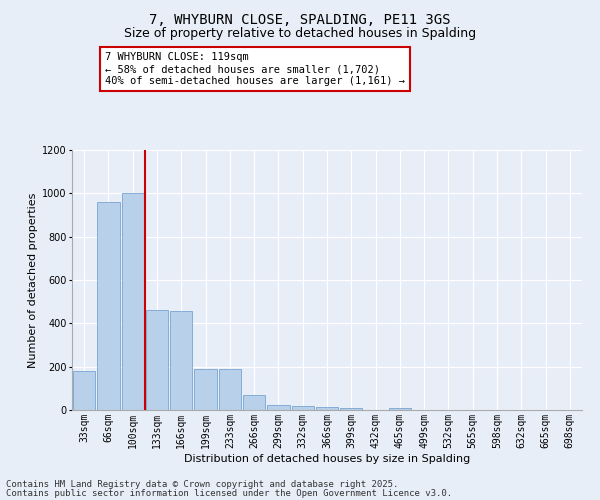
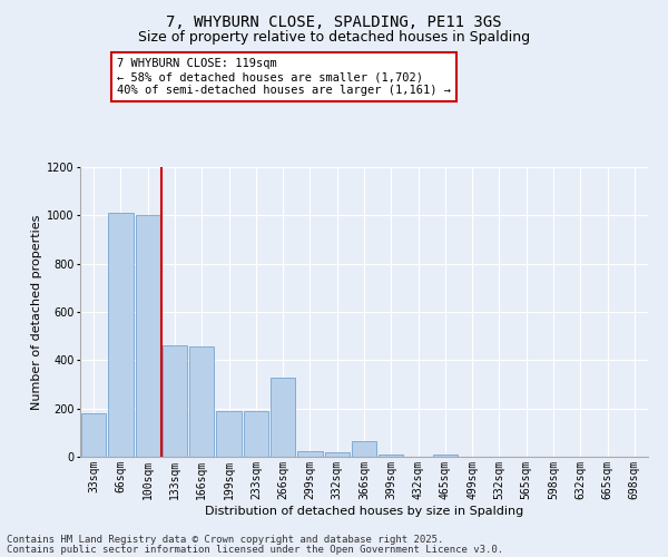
66sqm: 960 -> 1010
266sqm: 70 -> 330
366sqm: 13 -> 65
